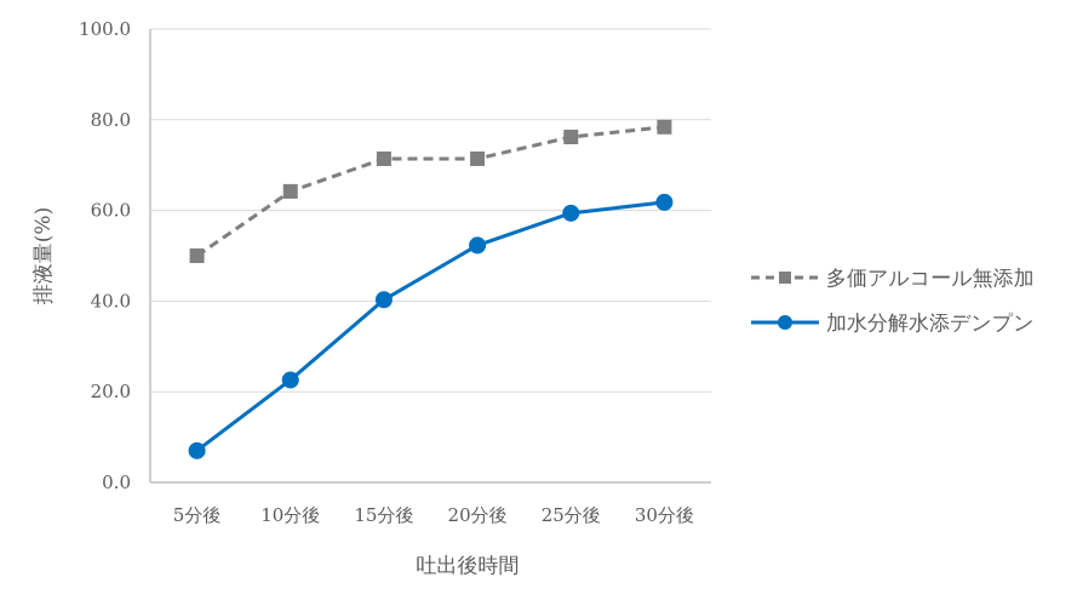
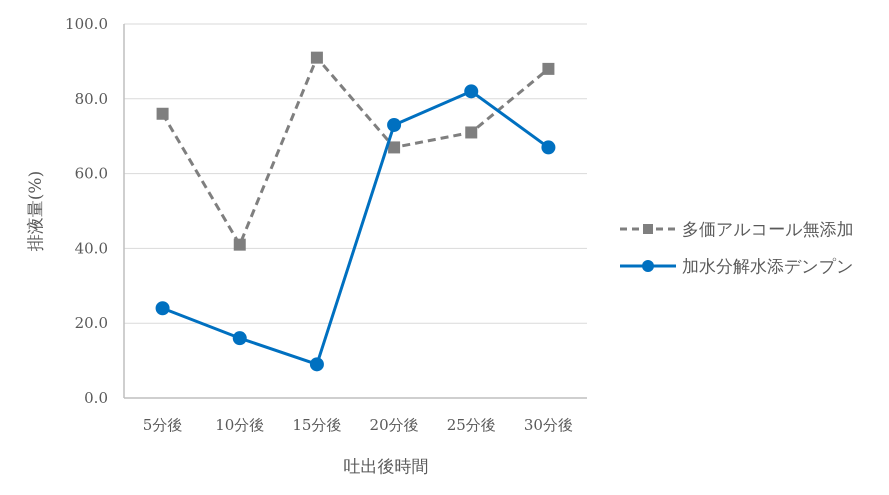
多価アルコール無添加/5分後: 50 -> 76
加水分解水添デンプン/5分後: 7 -> 24
多価アルコール無添加/10分後: 64 -> 41
加水分解水添デンプン/10分後: 23 -> 16
多価アルコール無添加/15分後: 71 -> 91
加水分解水添デンプン/15分後: 40 -> 9
多価アルコール無添加/20分後: 71 -> 67
加水分解水添デンプン/20分後: 52 -> 73
多価アルコール無添加/25分後: 76 -> 71
加水分解水添デンプン/25分後: 59 -> 82
多価アルコール無添加/30分後: 78 -> 88
加水分解水添デンプン/30分後: 62 -> 67
